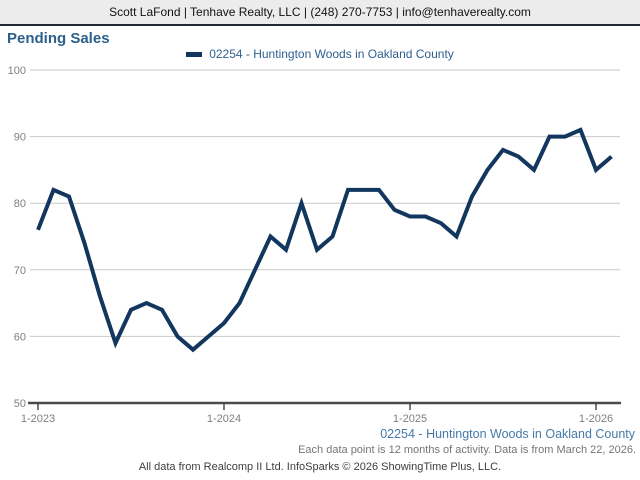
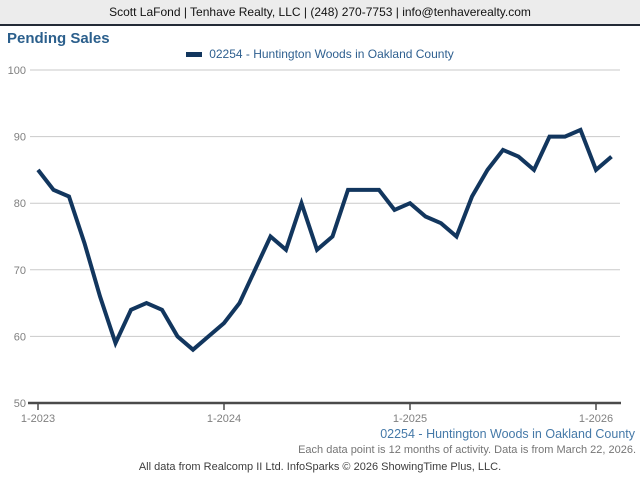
1-2023: 76 -> 85
1-2025: 78 -> 80
